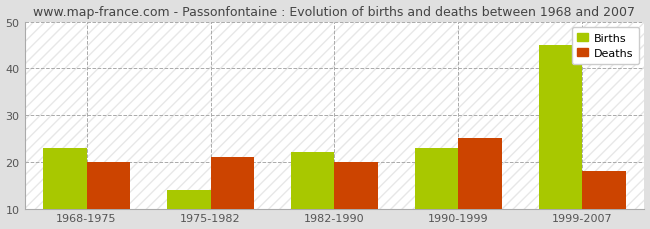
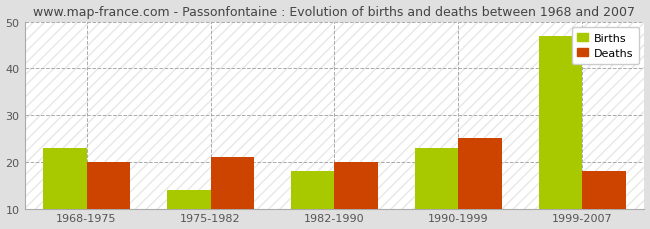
Births/1982-1990: 22 -> 18
Births/1999-2007: 45 -> 47
